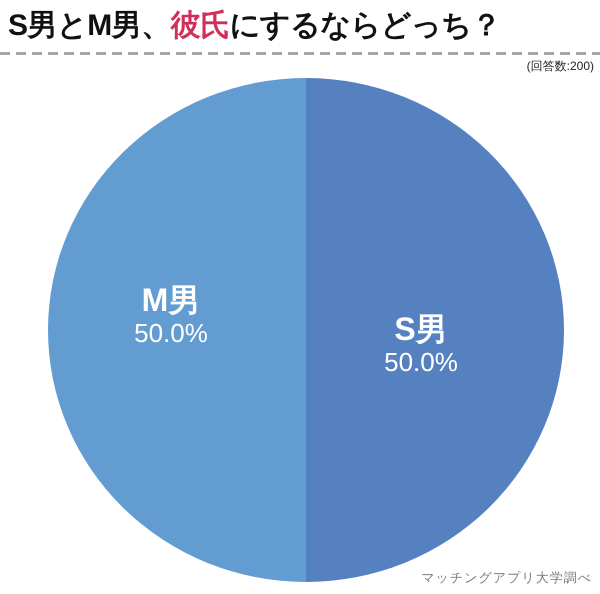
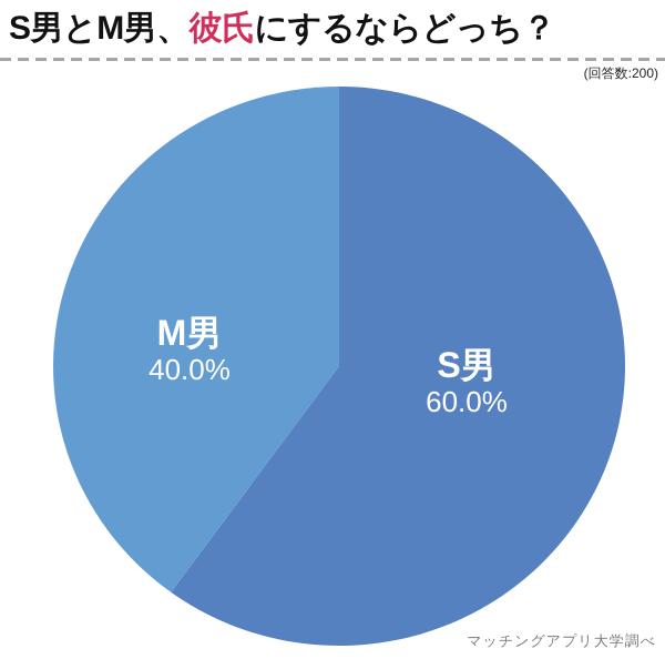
S男: 50.0% -> 60.0%
M男: 50.0% -> 40.0%
